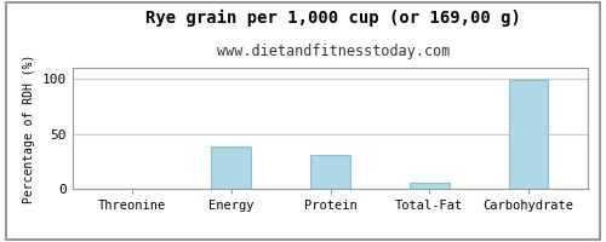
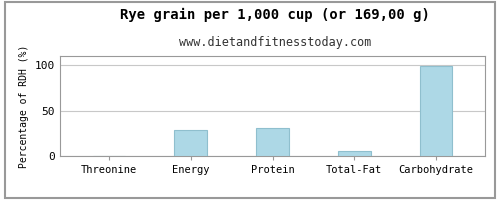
Energy: 38 -> 29
